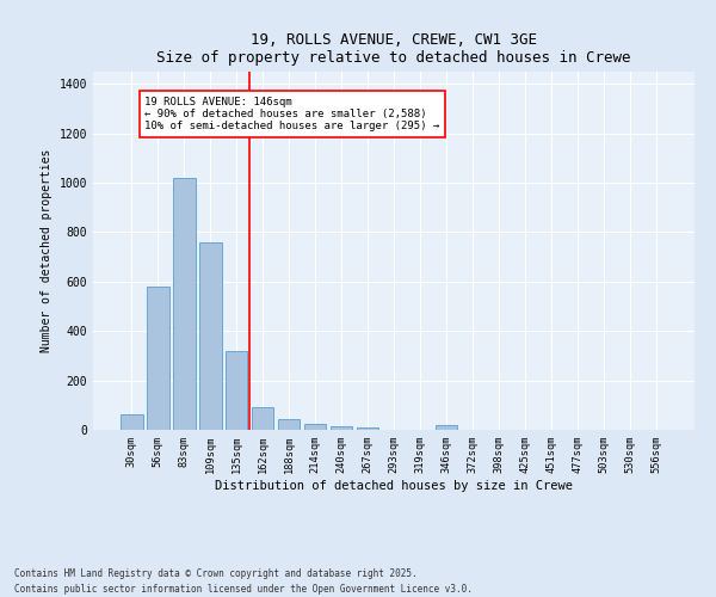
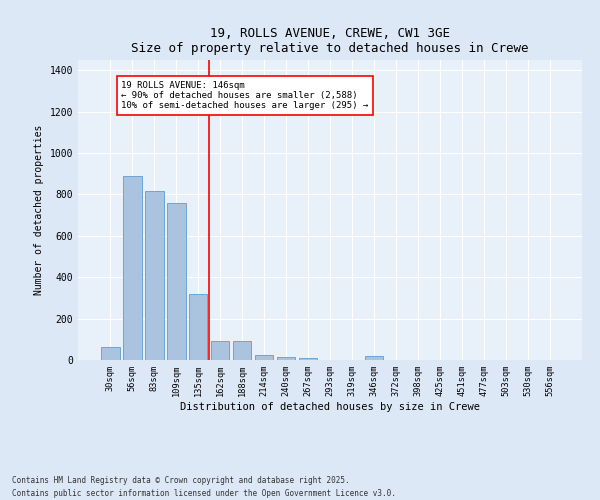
56sqm: 580 -> 890
83sqm: 1020 -> 815
188sqm: 42 -> 90
